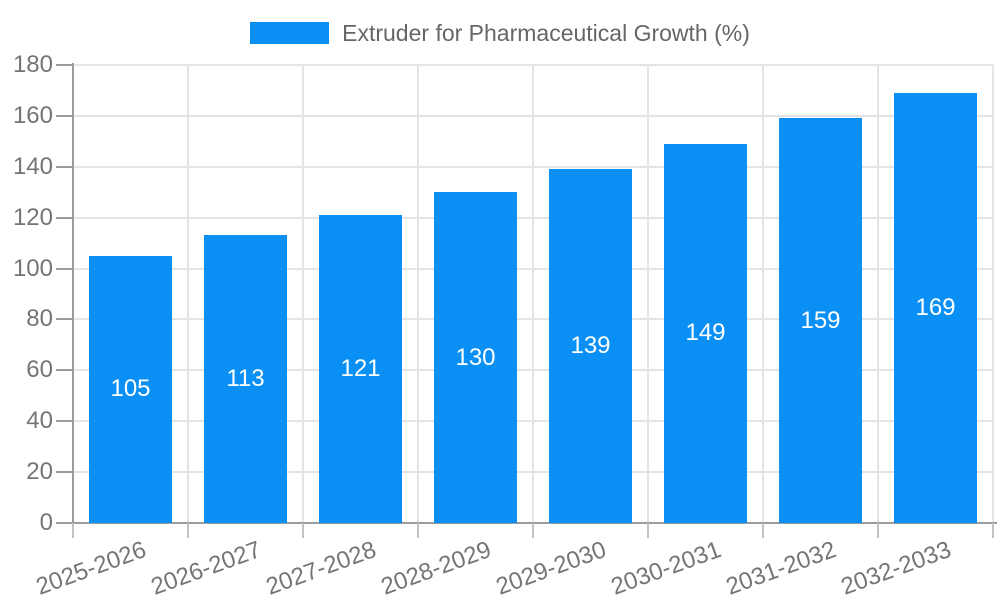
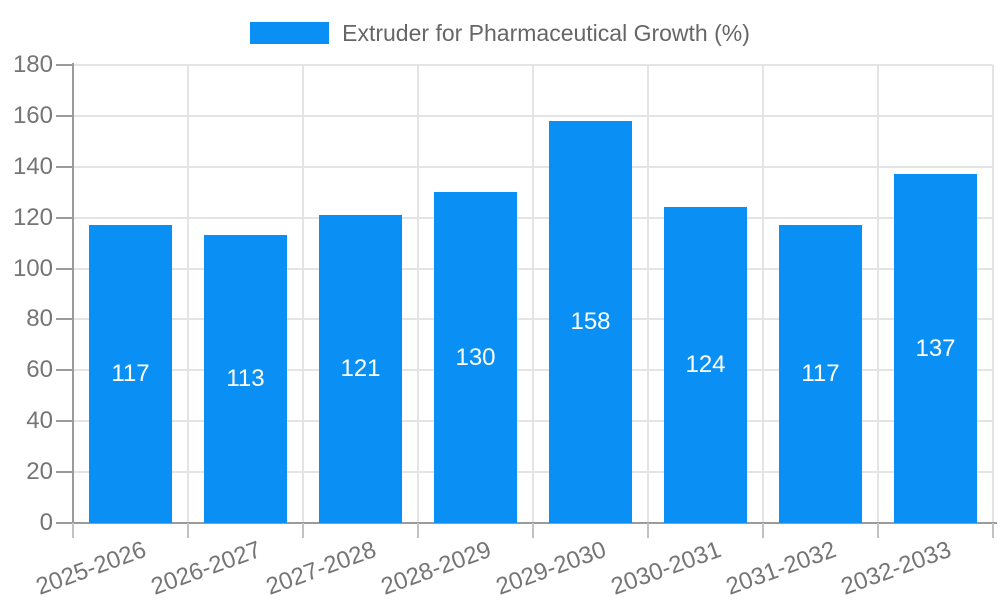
2025-2026: 105 -> 117
2029-2030: 139 -> 158
2030-2031: 149 -> 124
2031-2032: 159 -> 117
2032-2033: 169 -> 137
